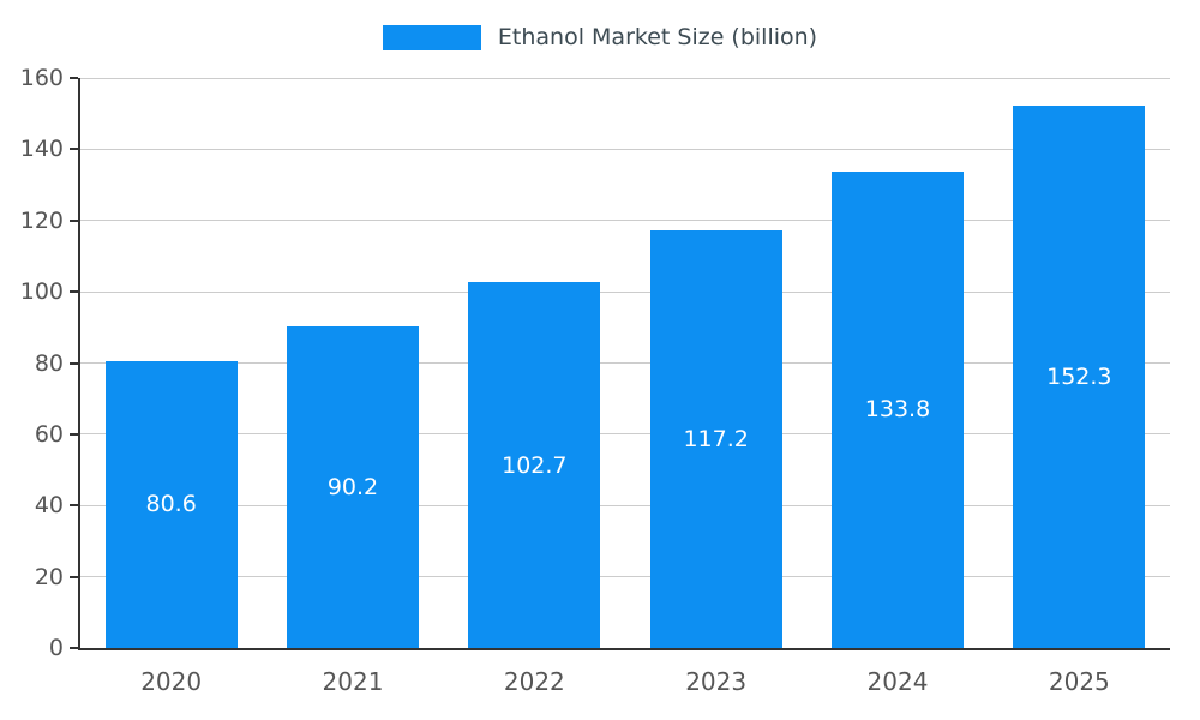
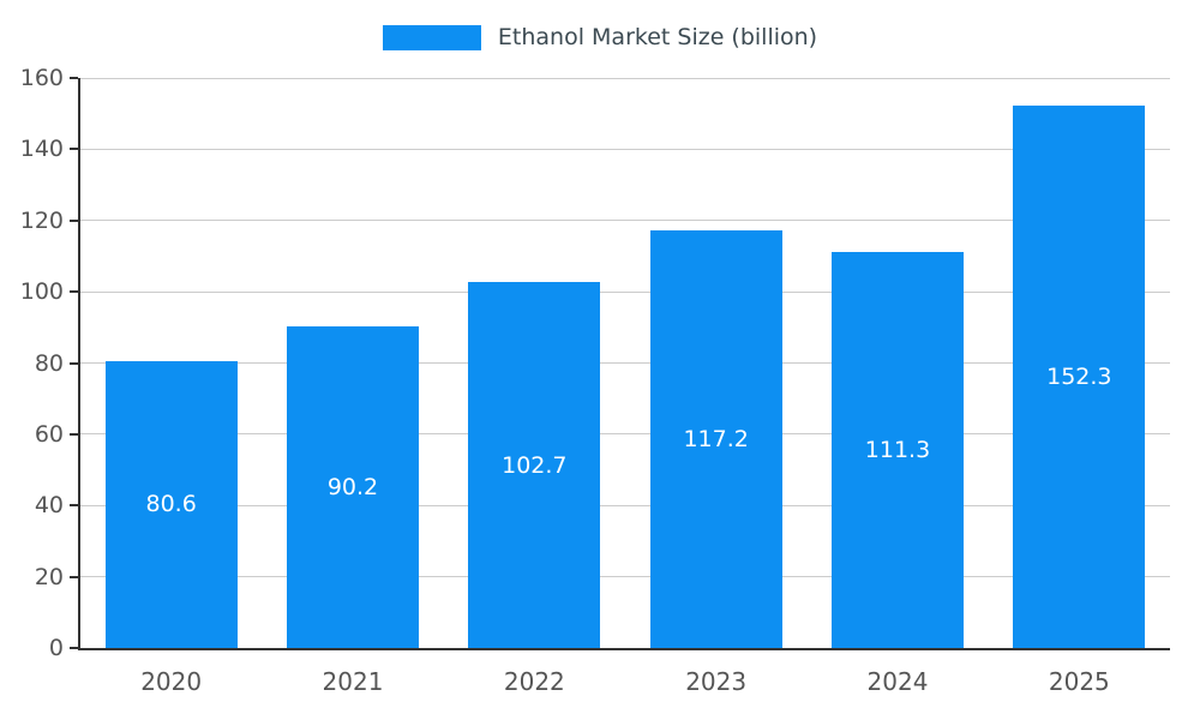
2024: 133.8 -> 111.3
